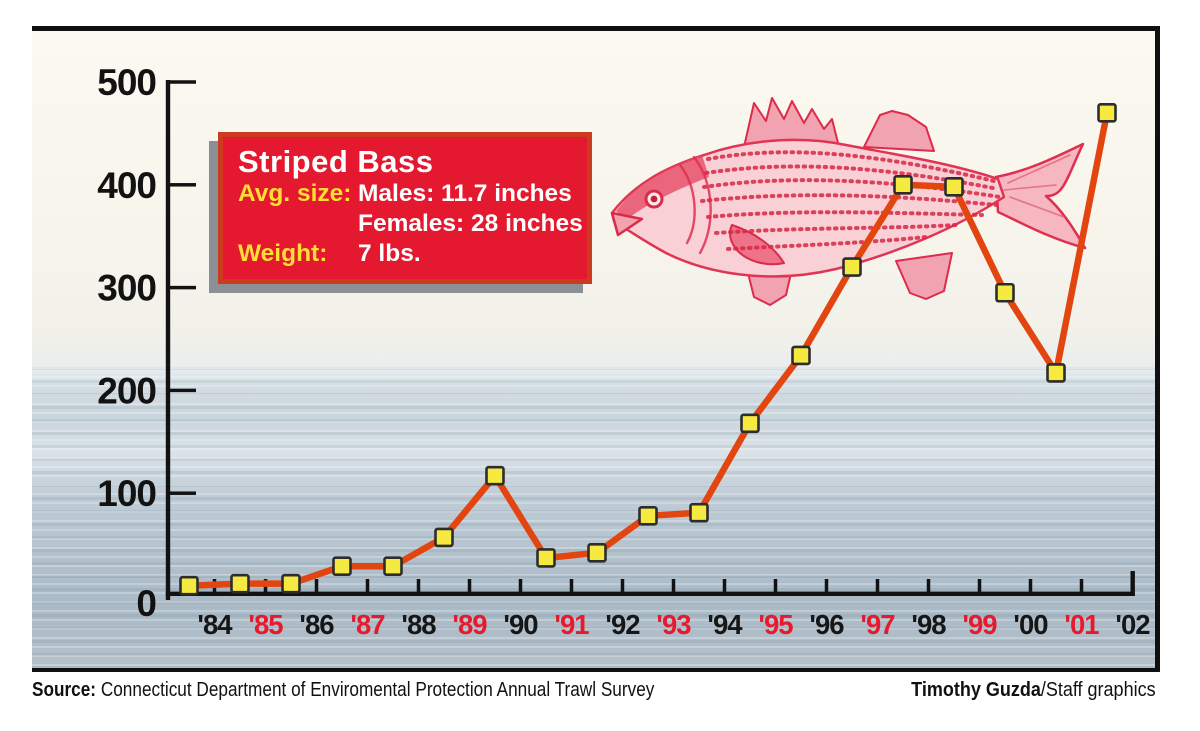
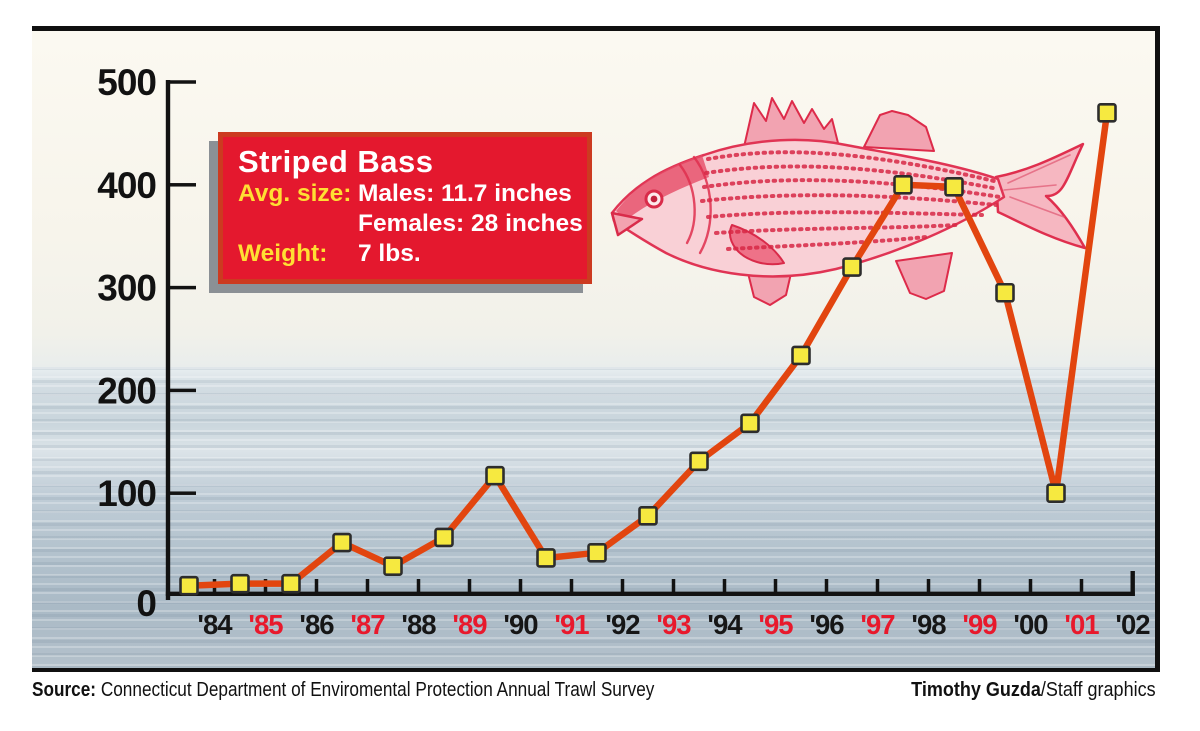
'87: 29 -> 52
'94: 81 -> 131
'01: 217 -> 100
